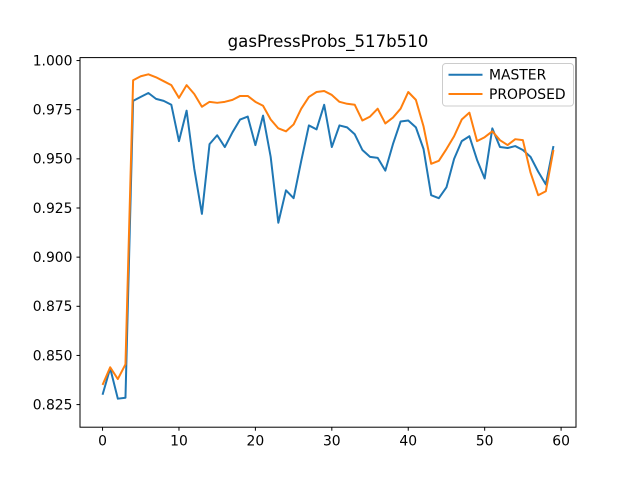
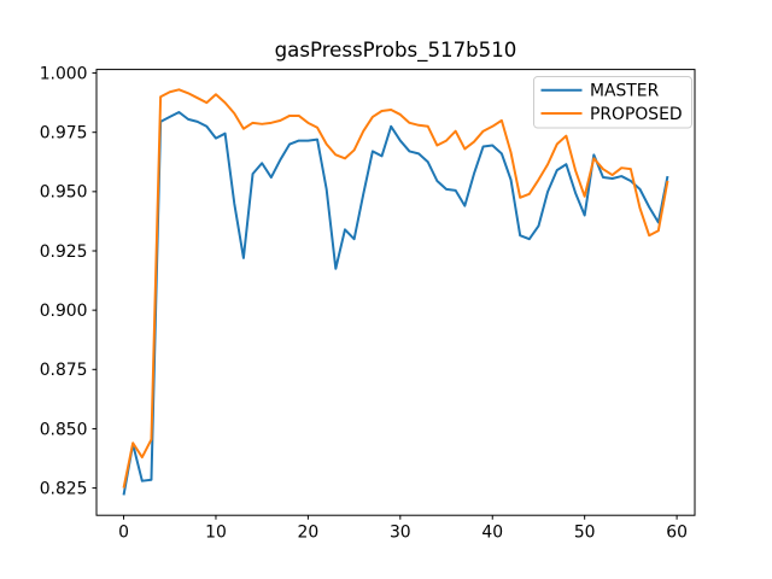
MASTER/0: 0.830 -> 0.822
PROPOSED/0: 0.835 -> 0.825
MASTER/10: 0.959 -> 0.973
PROPOSED/10: 0.981 -> 0.991
MASTER/20: 0.957 -> 0.972
MASTER/30: 0.956 -> 0.972
PROPOSED/40: 0.984 -> 0.978
PROPOSED/50: 0.961 -> 0.948
